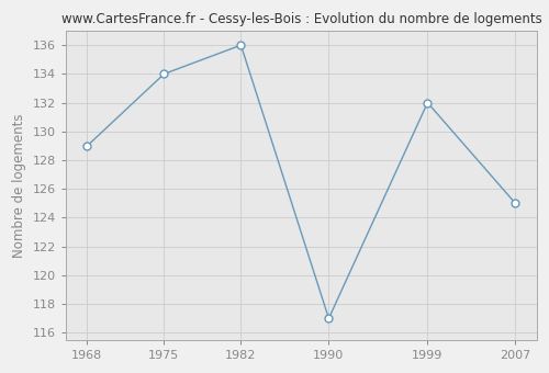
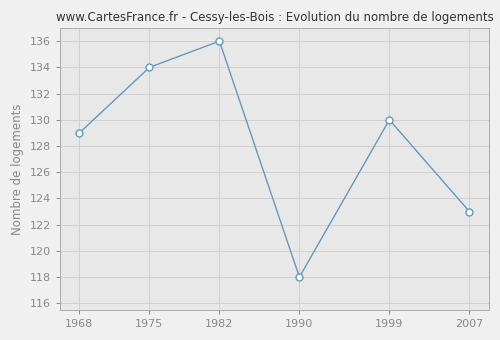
1990: 117 -> 118
1999: 132 -> 130
2007: 125 -> 123
